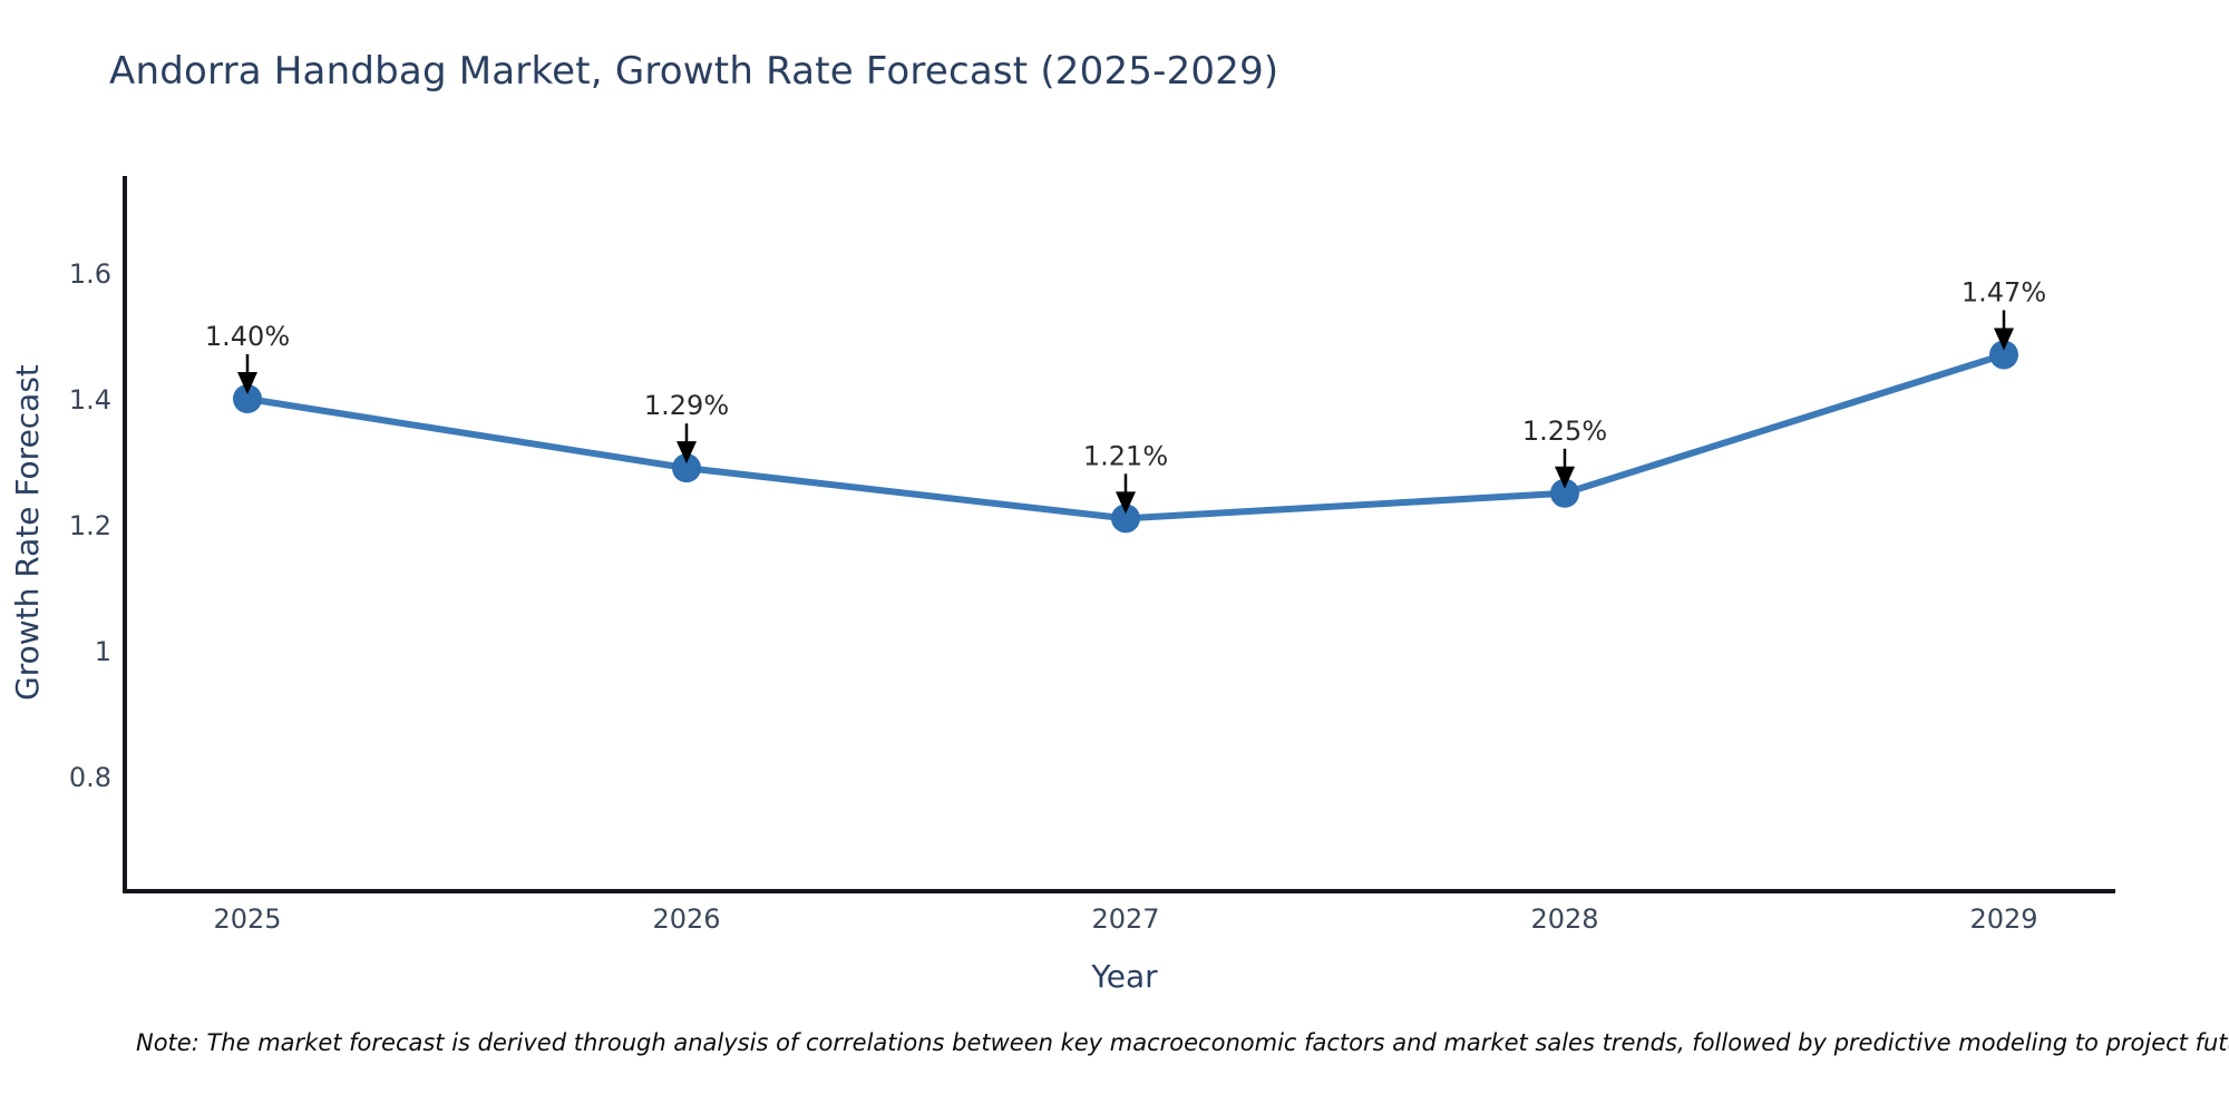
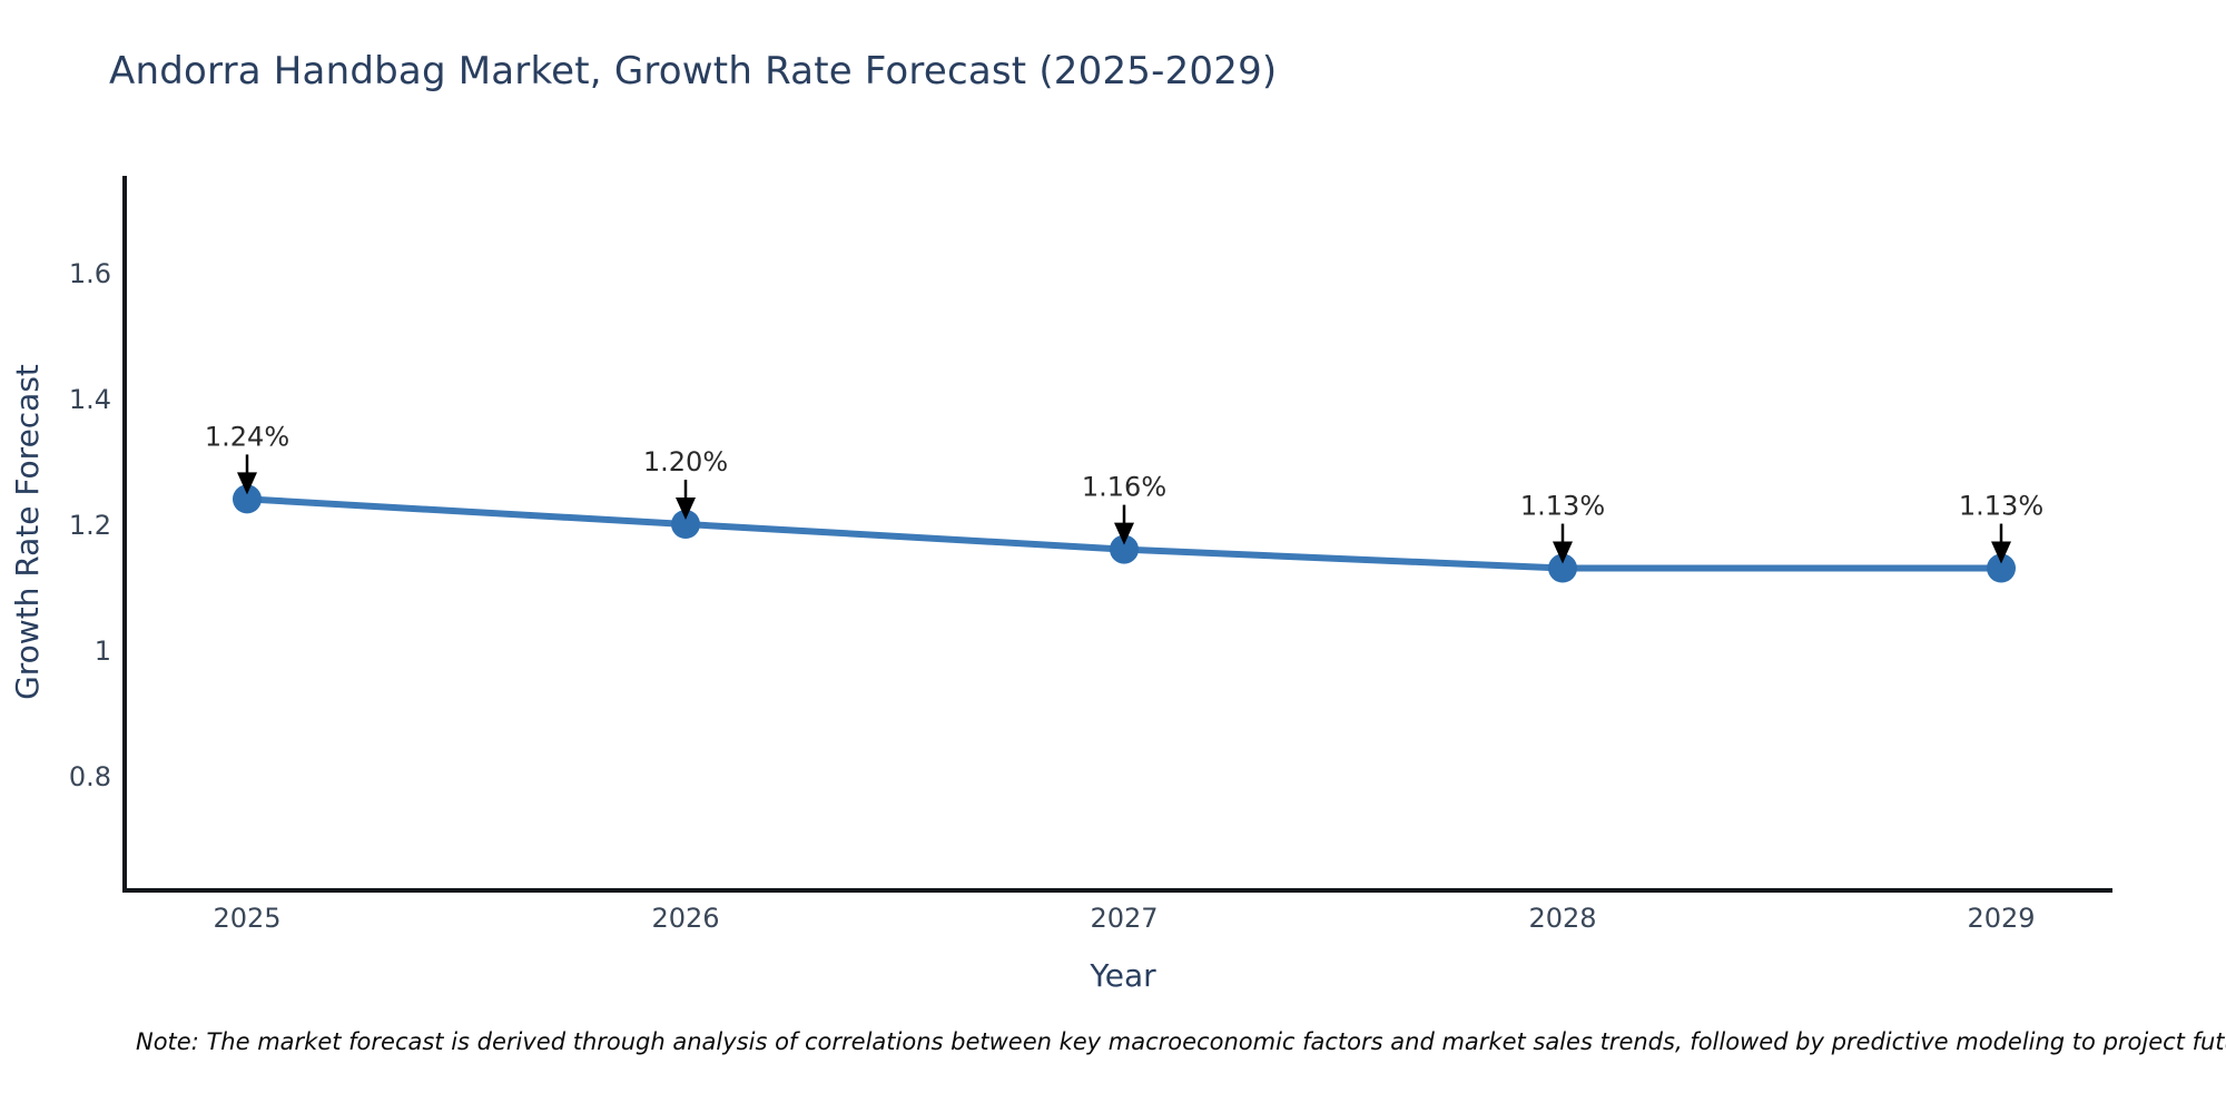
2025: 1.40% -> 1.24%
2026: 1.29% -> 1.20%
2027: 1.21% -> 1.16%
2028: 1.25% -> 1.13%
2029: 1.47% -> 1.13%
